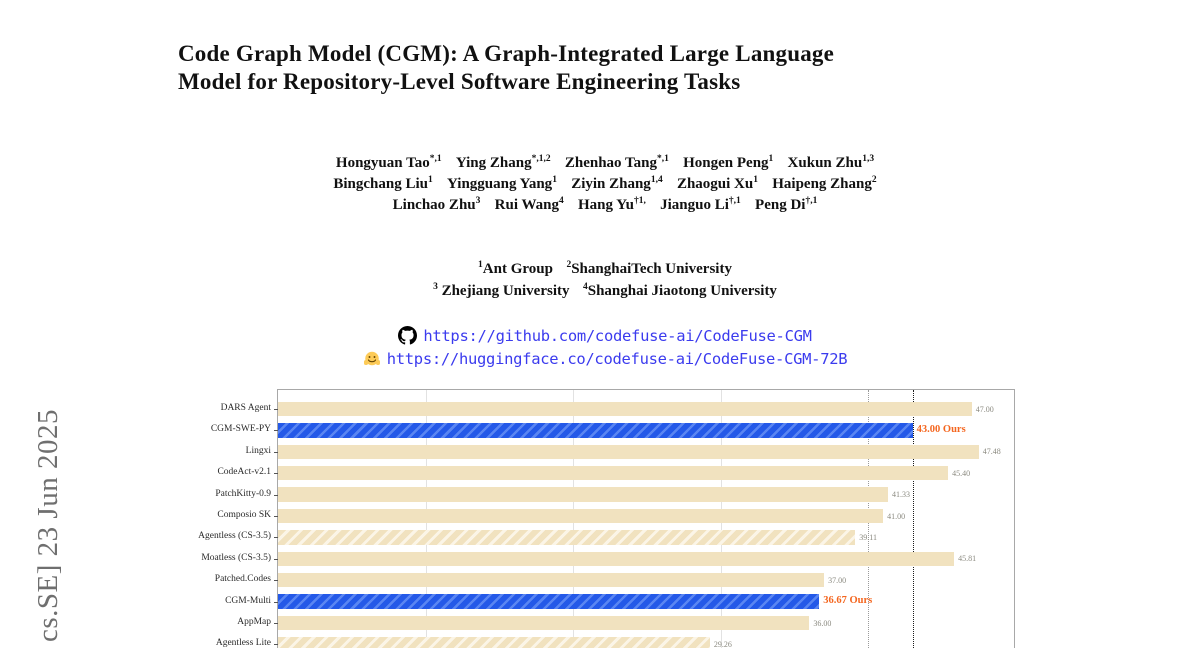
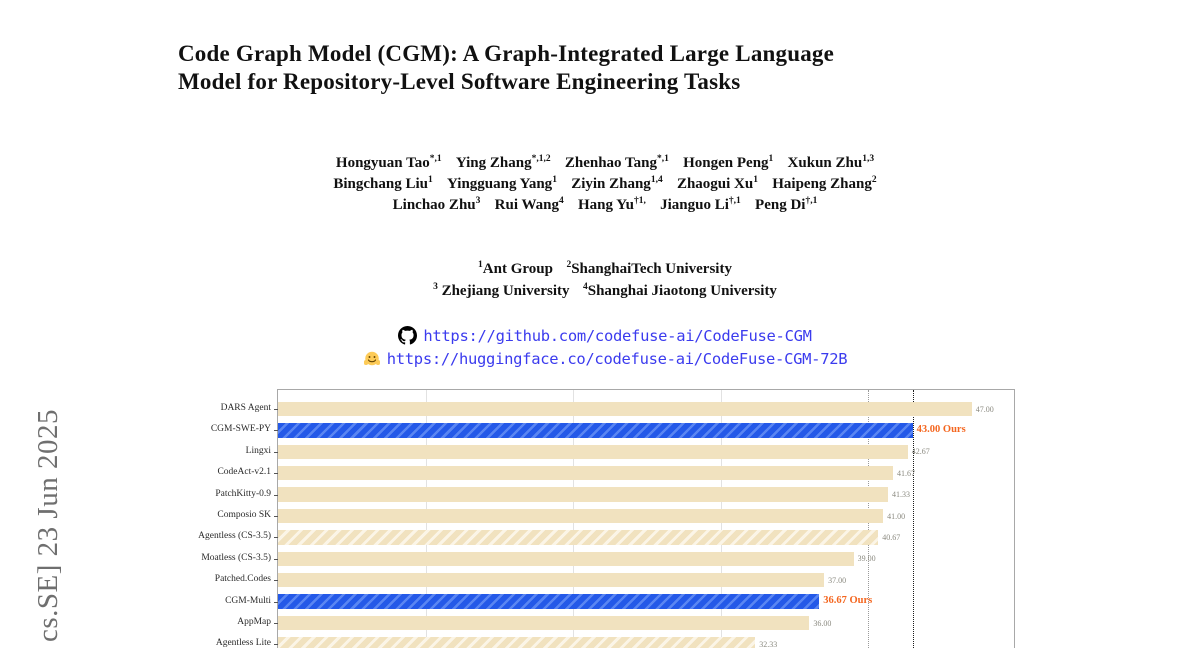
Lingxi: 47.48 -> 42.67
CodeAct-v2.1: 45.40 -> 41.67
Agentless (CS-3.5): 39.11 -> 40.67
Moatless (CS-3.5): 45.81 -> 39.00
Agentless Lite: 29.26 -> 32.33
